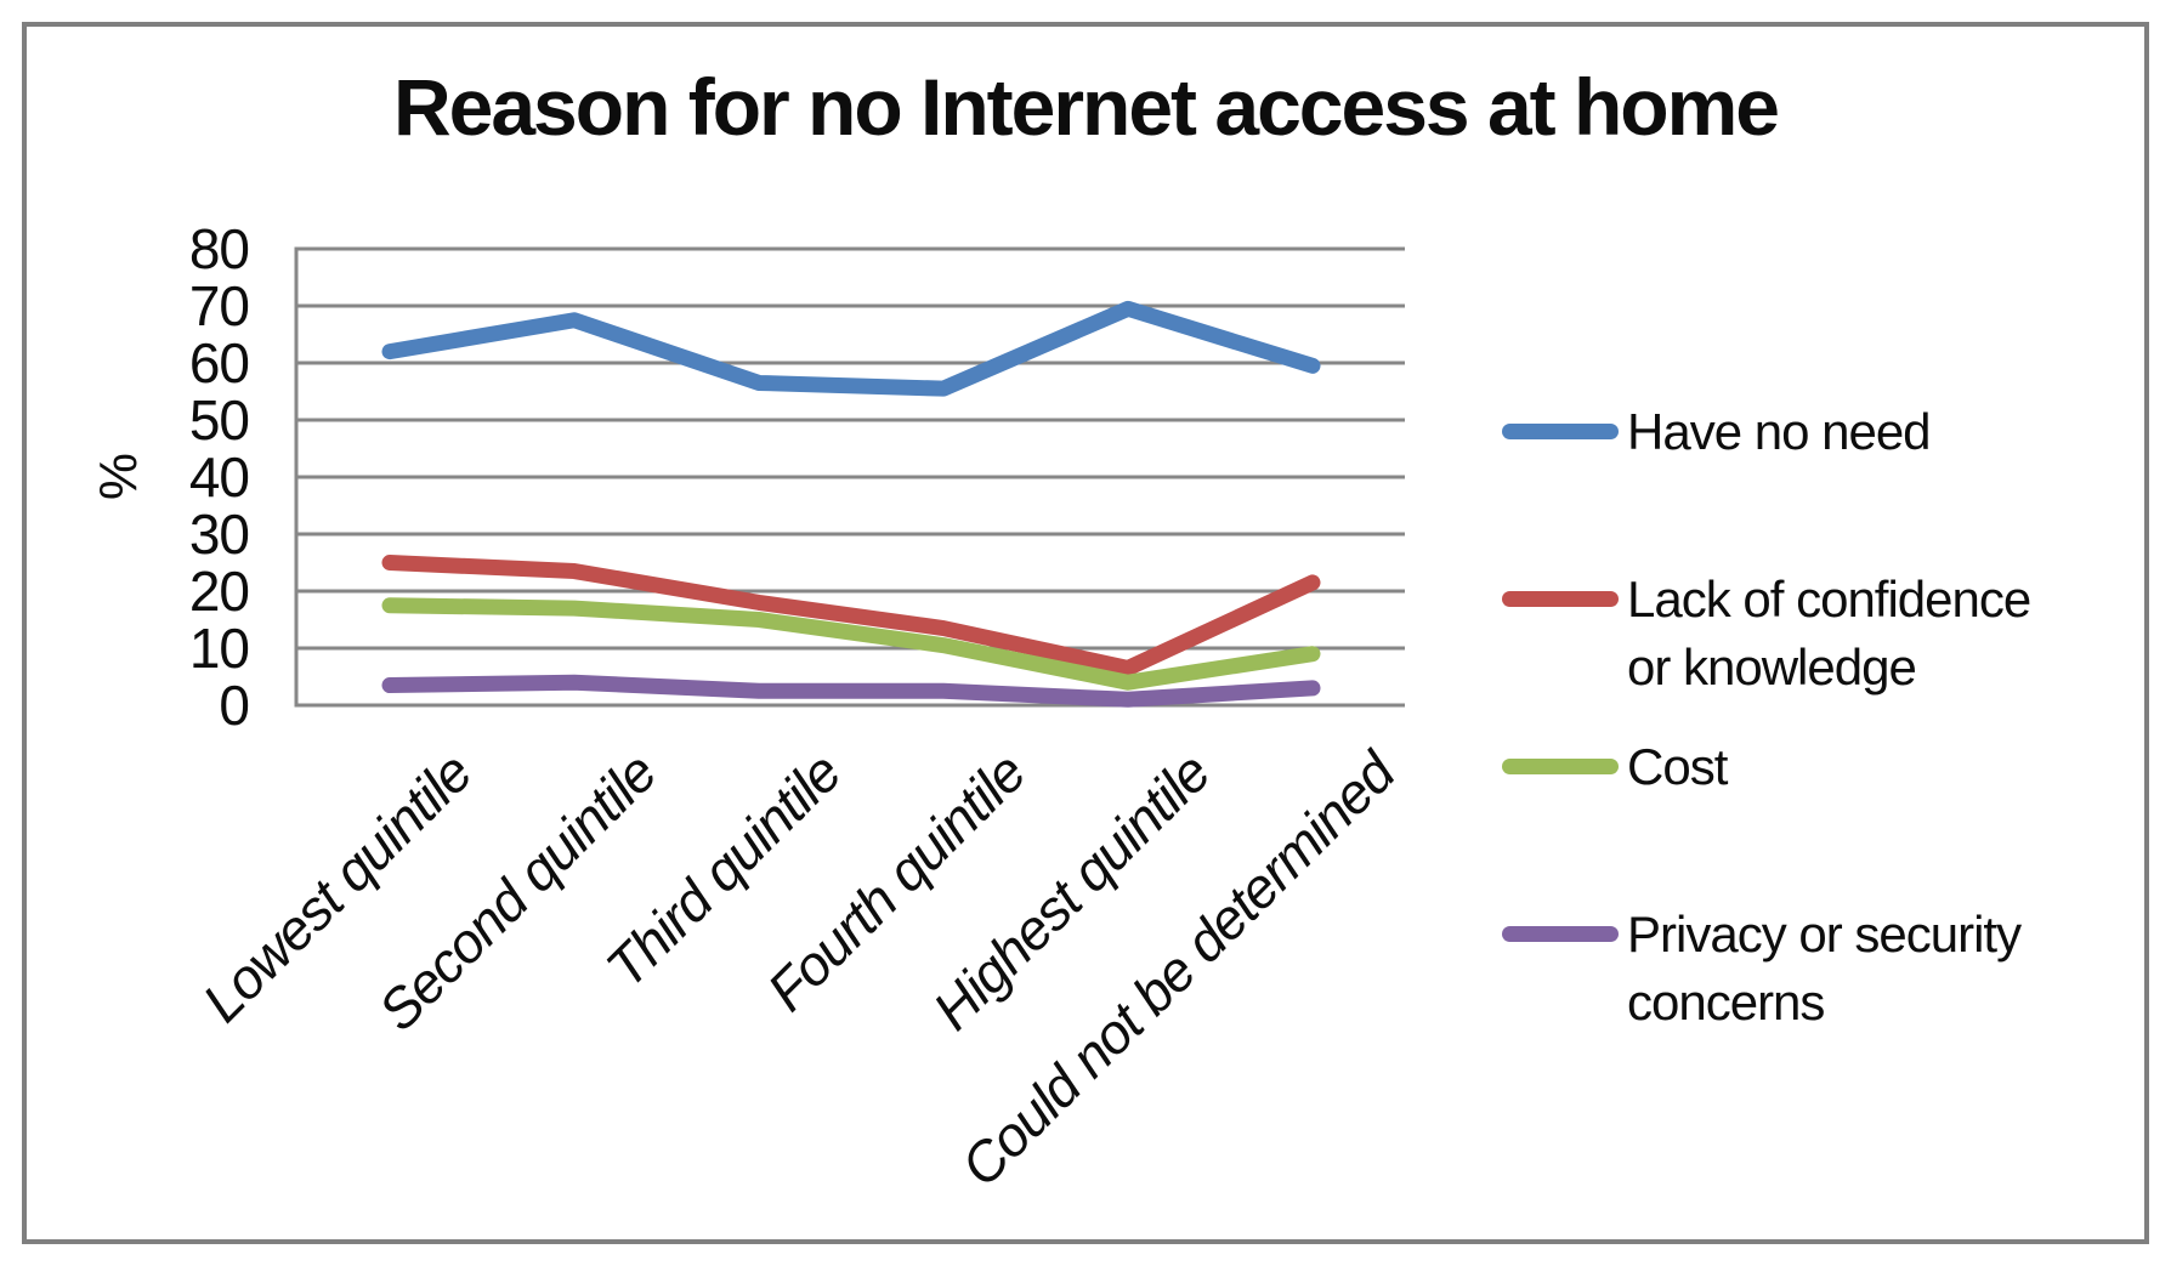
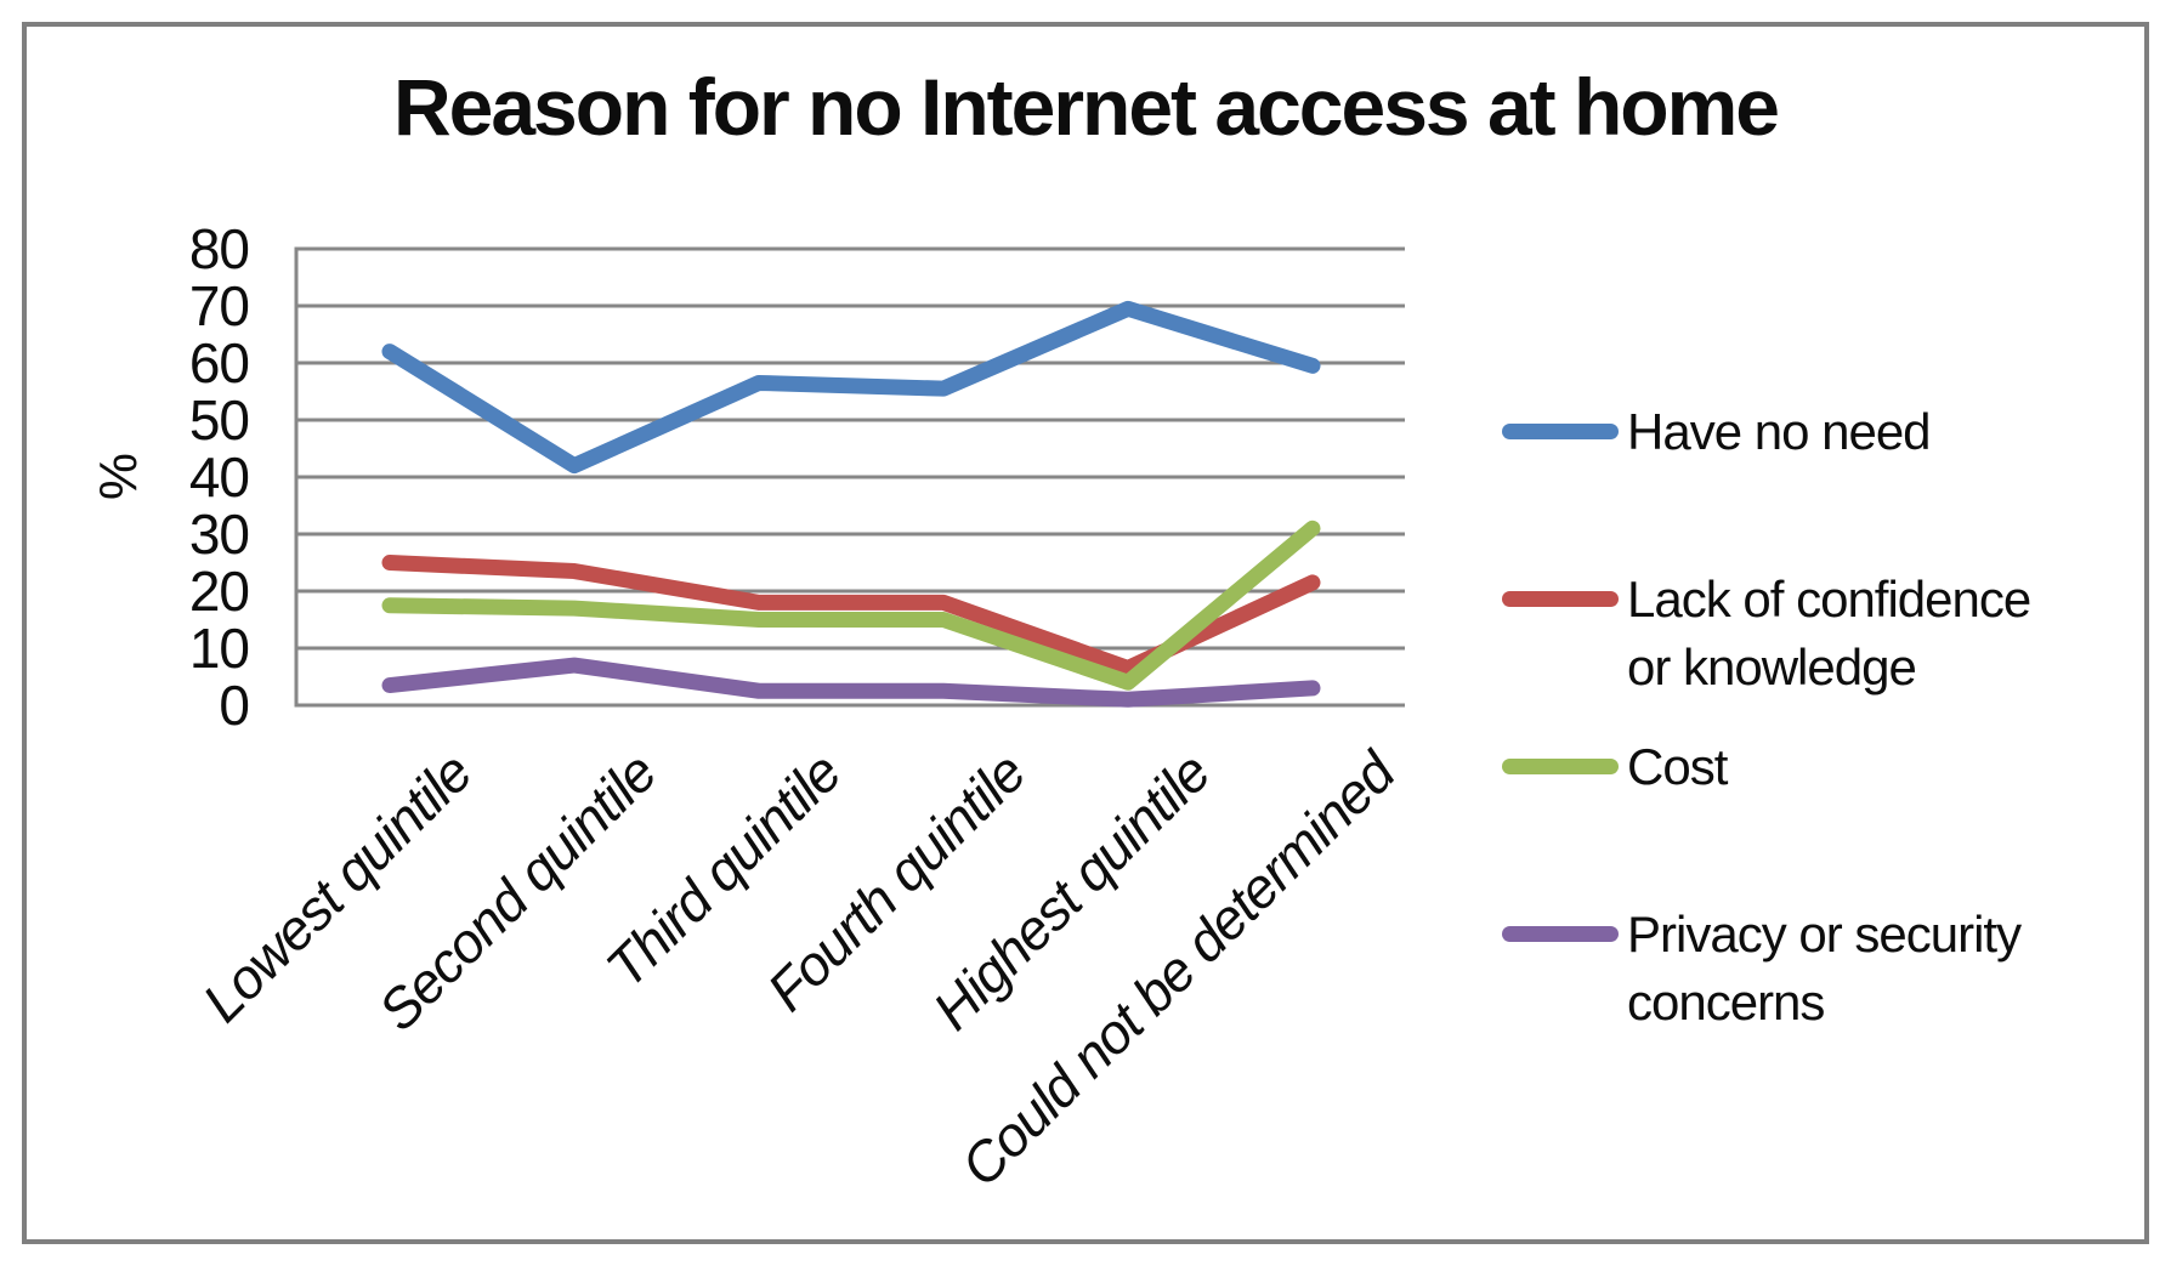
Have no need/Second quintile: 68 -> 42
Privacy or security concerns/Second quintile: 4 -> 7
Lack of confidence or knowledge/Fourth quintile: 14 -> 18
Cost/Fourth quintile: 10 -> 15
Cost/Could not be determined: 9 -> 31
